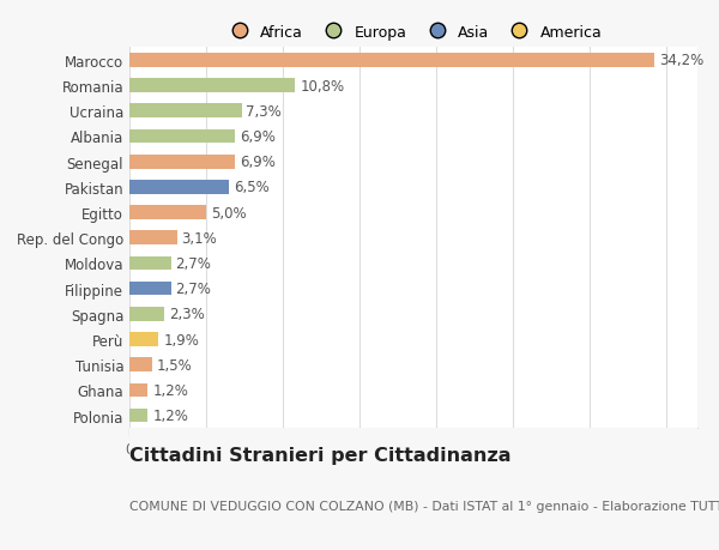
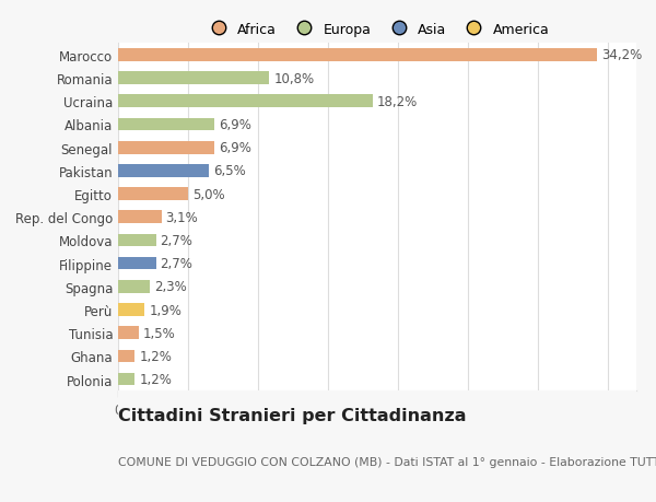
Ucraina: 7,3% -> 18,2%
